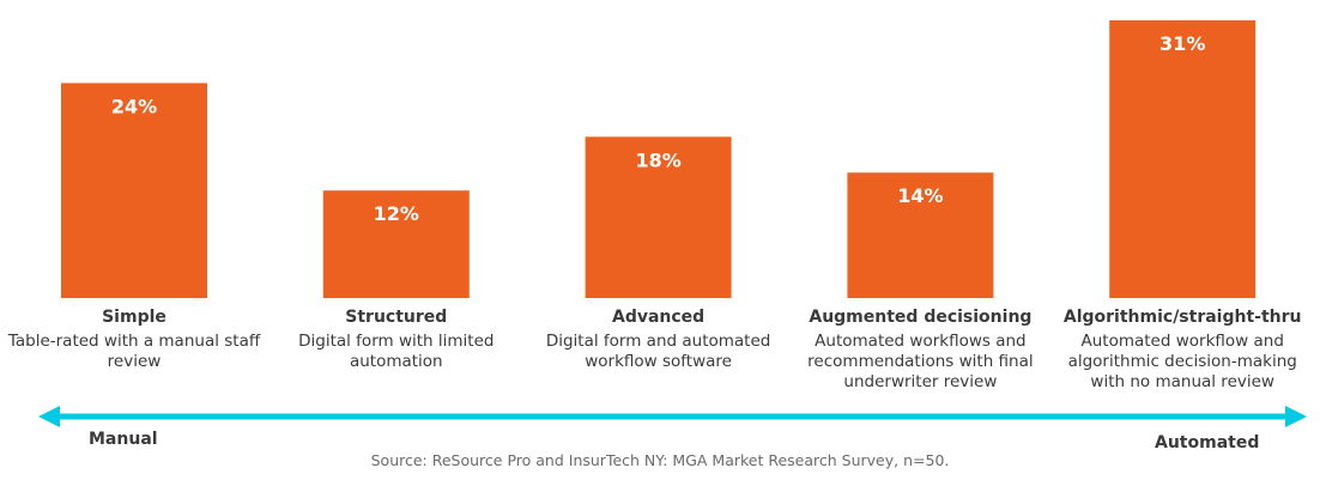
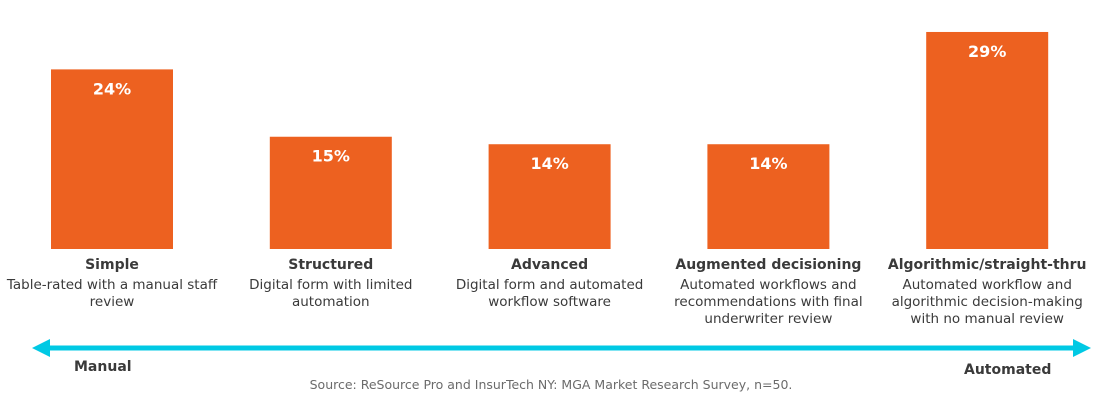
Structured: 12% -> 15%
Advanced: 18% -> 14%
Algorithmic/straight-thru: 31% -> 29%
